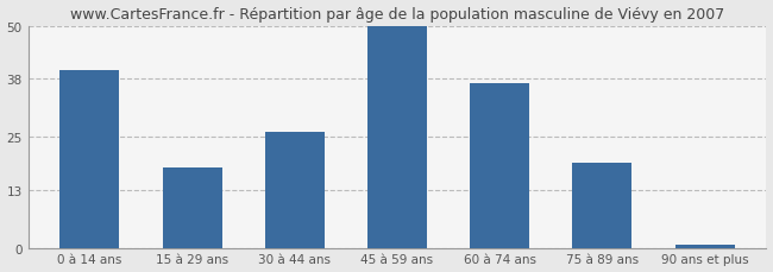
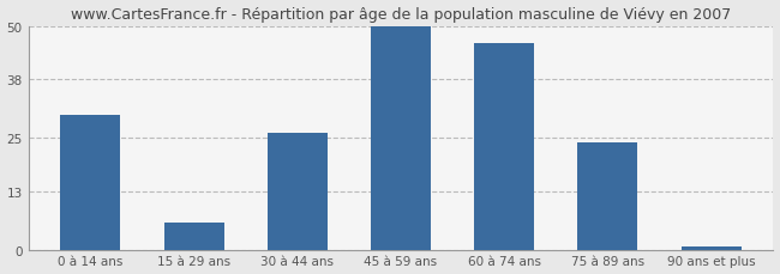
0 à 14 ans: 40.0 -> 30.0
15 à 29 ans: 18.0 -> 6.0
60 à 74 ans: 37.0 -> 46.0
75 à 89 ans: 19.0 -> 24.0
